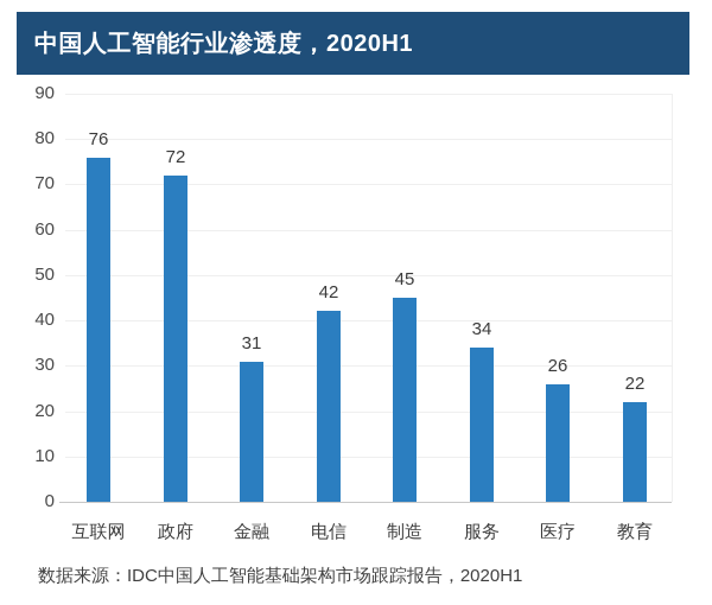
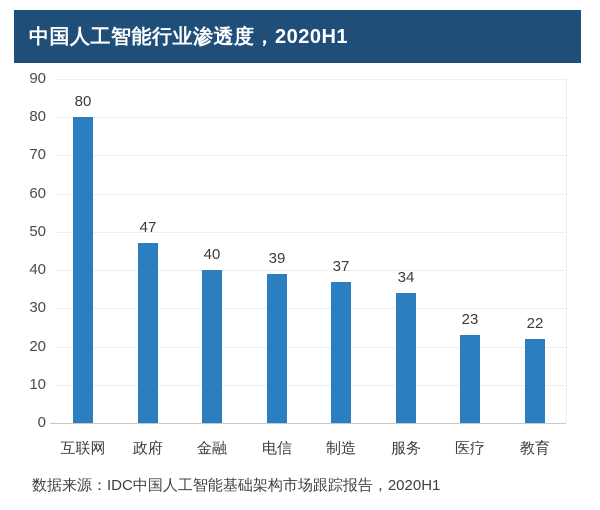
互联网: 76 -> 80
政府: 72 -> 47
金融: 31 -> 40
电信: 42 -> 39
制造: 45 -> 37
医疗: 26 -> 23
